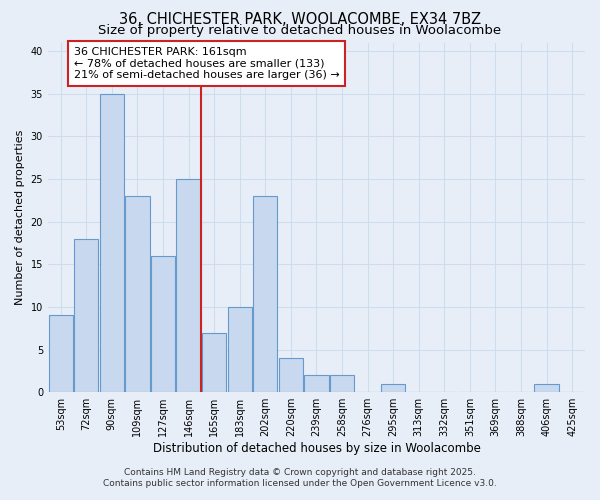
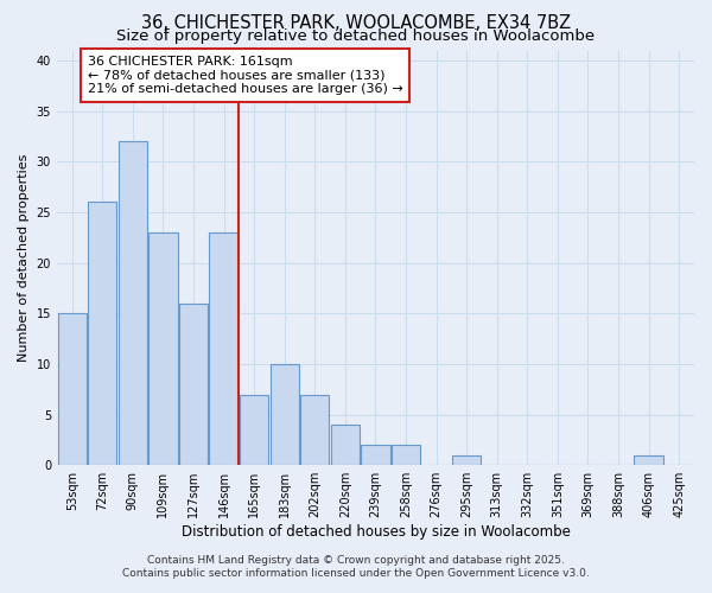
53sqm: 9 -> 15
72sqm: 18 -> 26
90sqm: 35 -> 32
146sqm: 25 -> 23
202sqm: 23 -> 7
